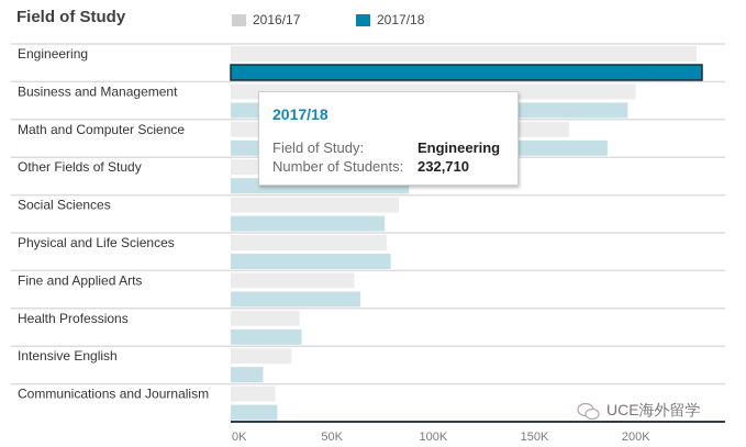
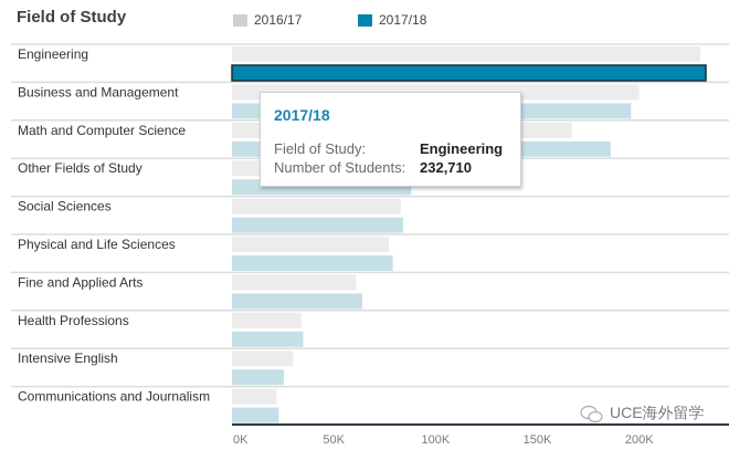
2017/18/Social Sciences: 76K -> 84K
2017/18/Intensive English: 16K -> 26K
